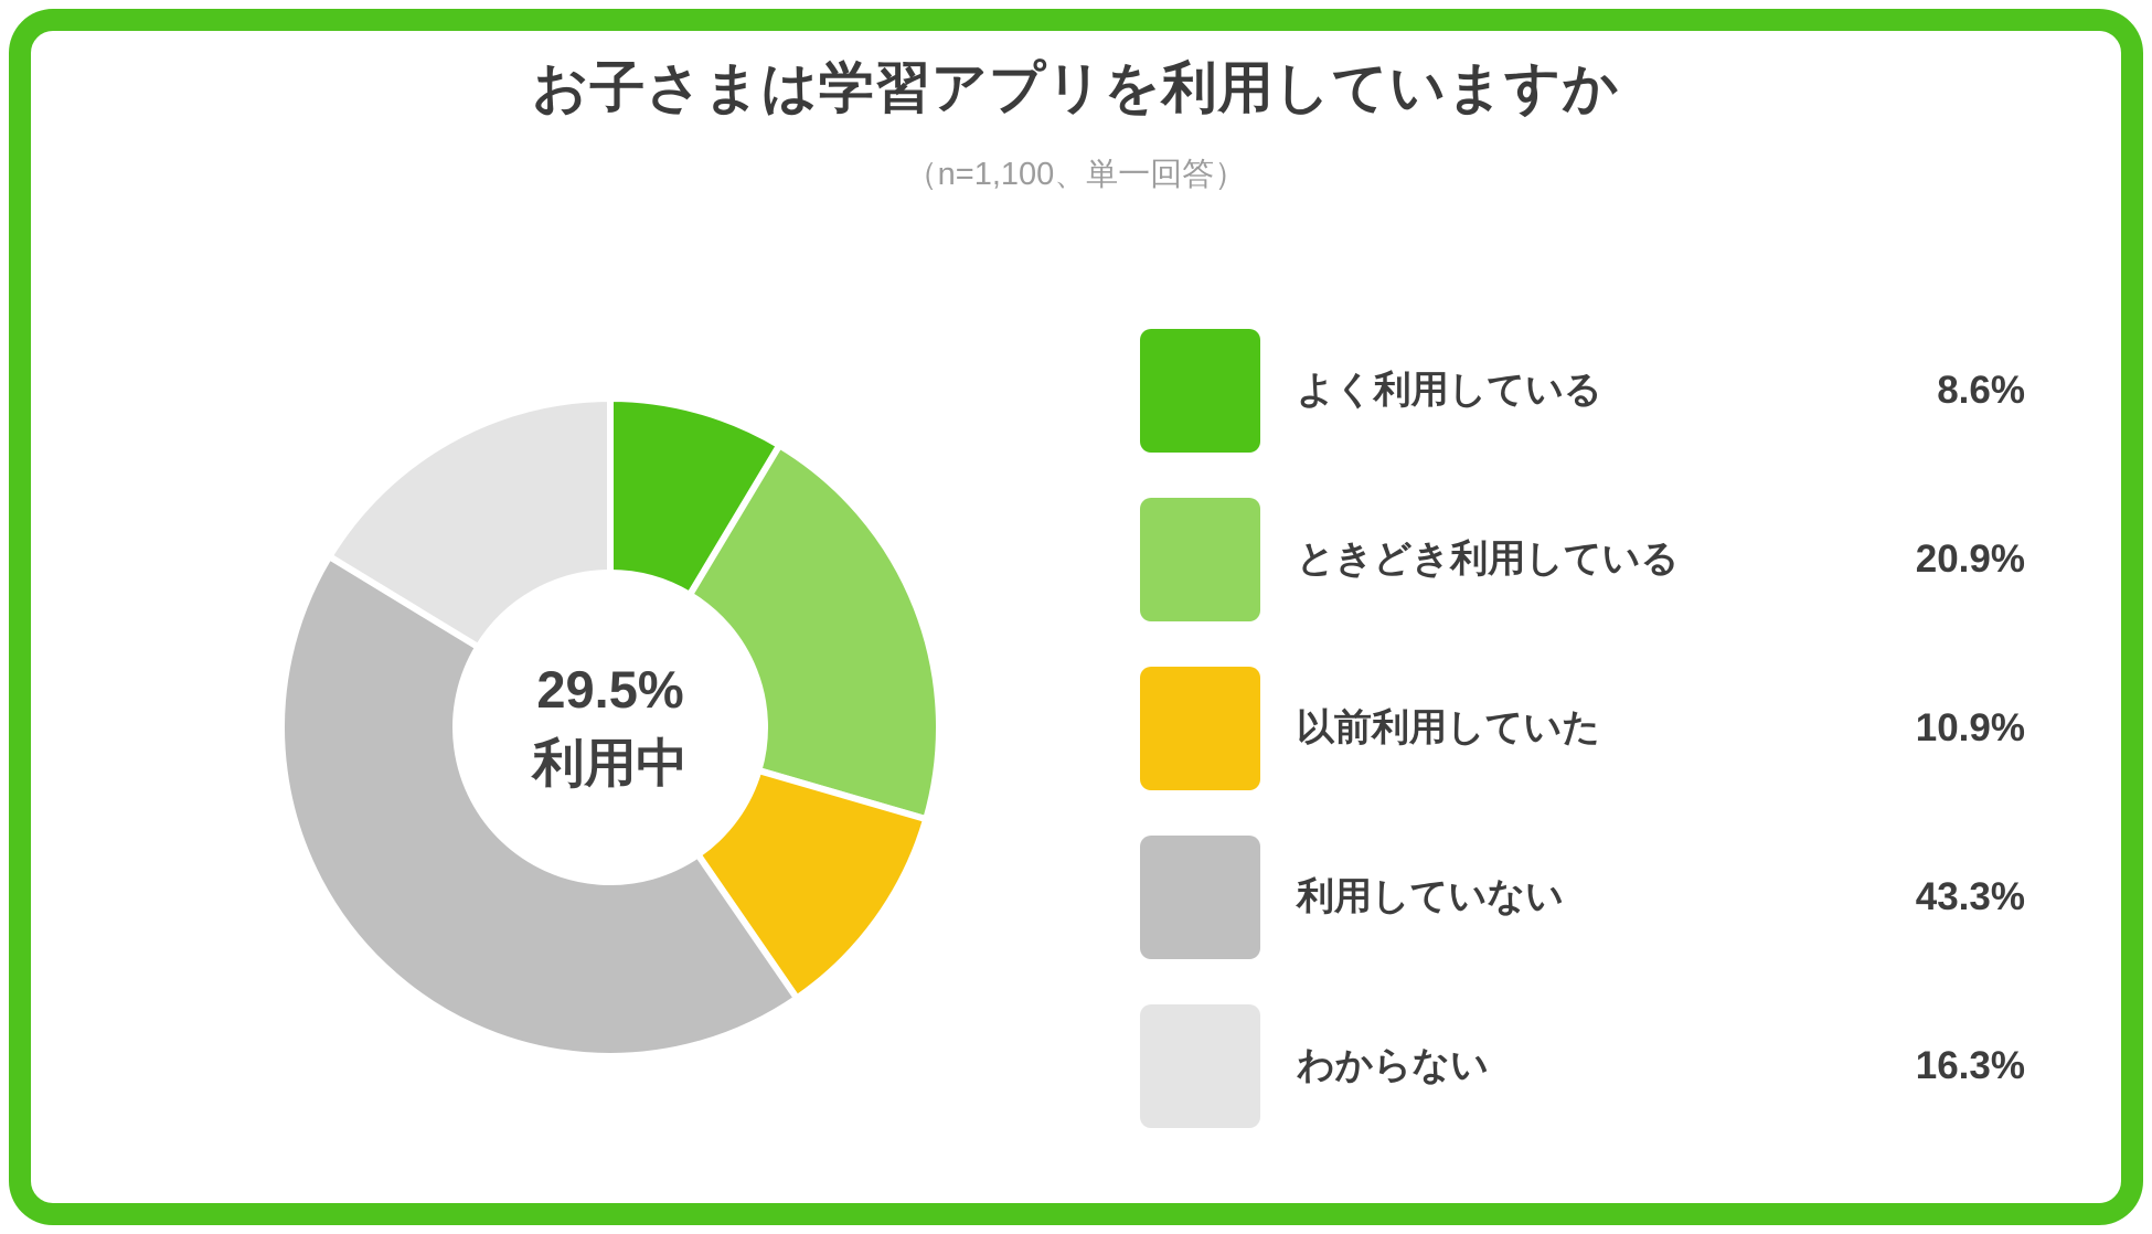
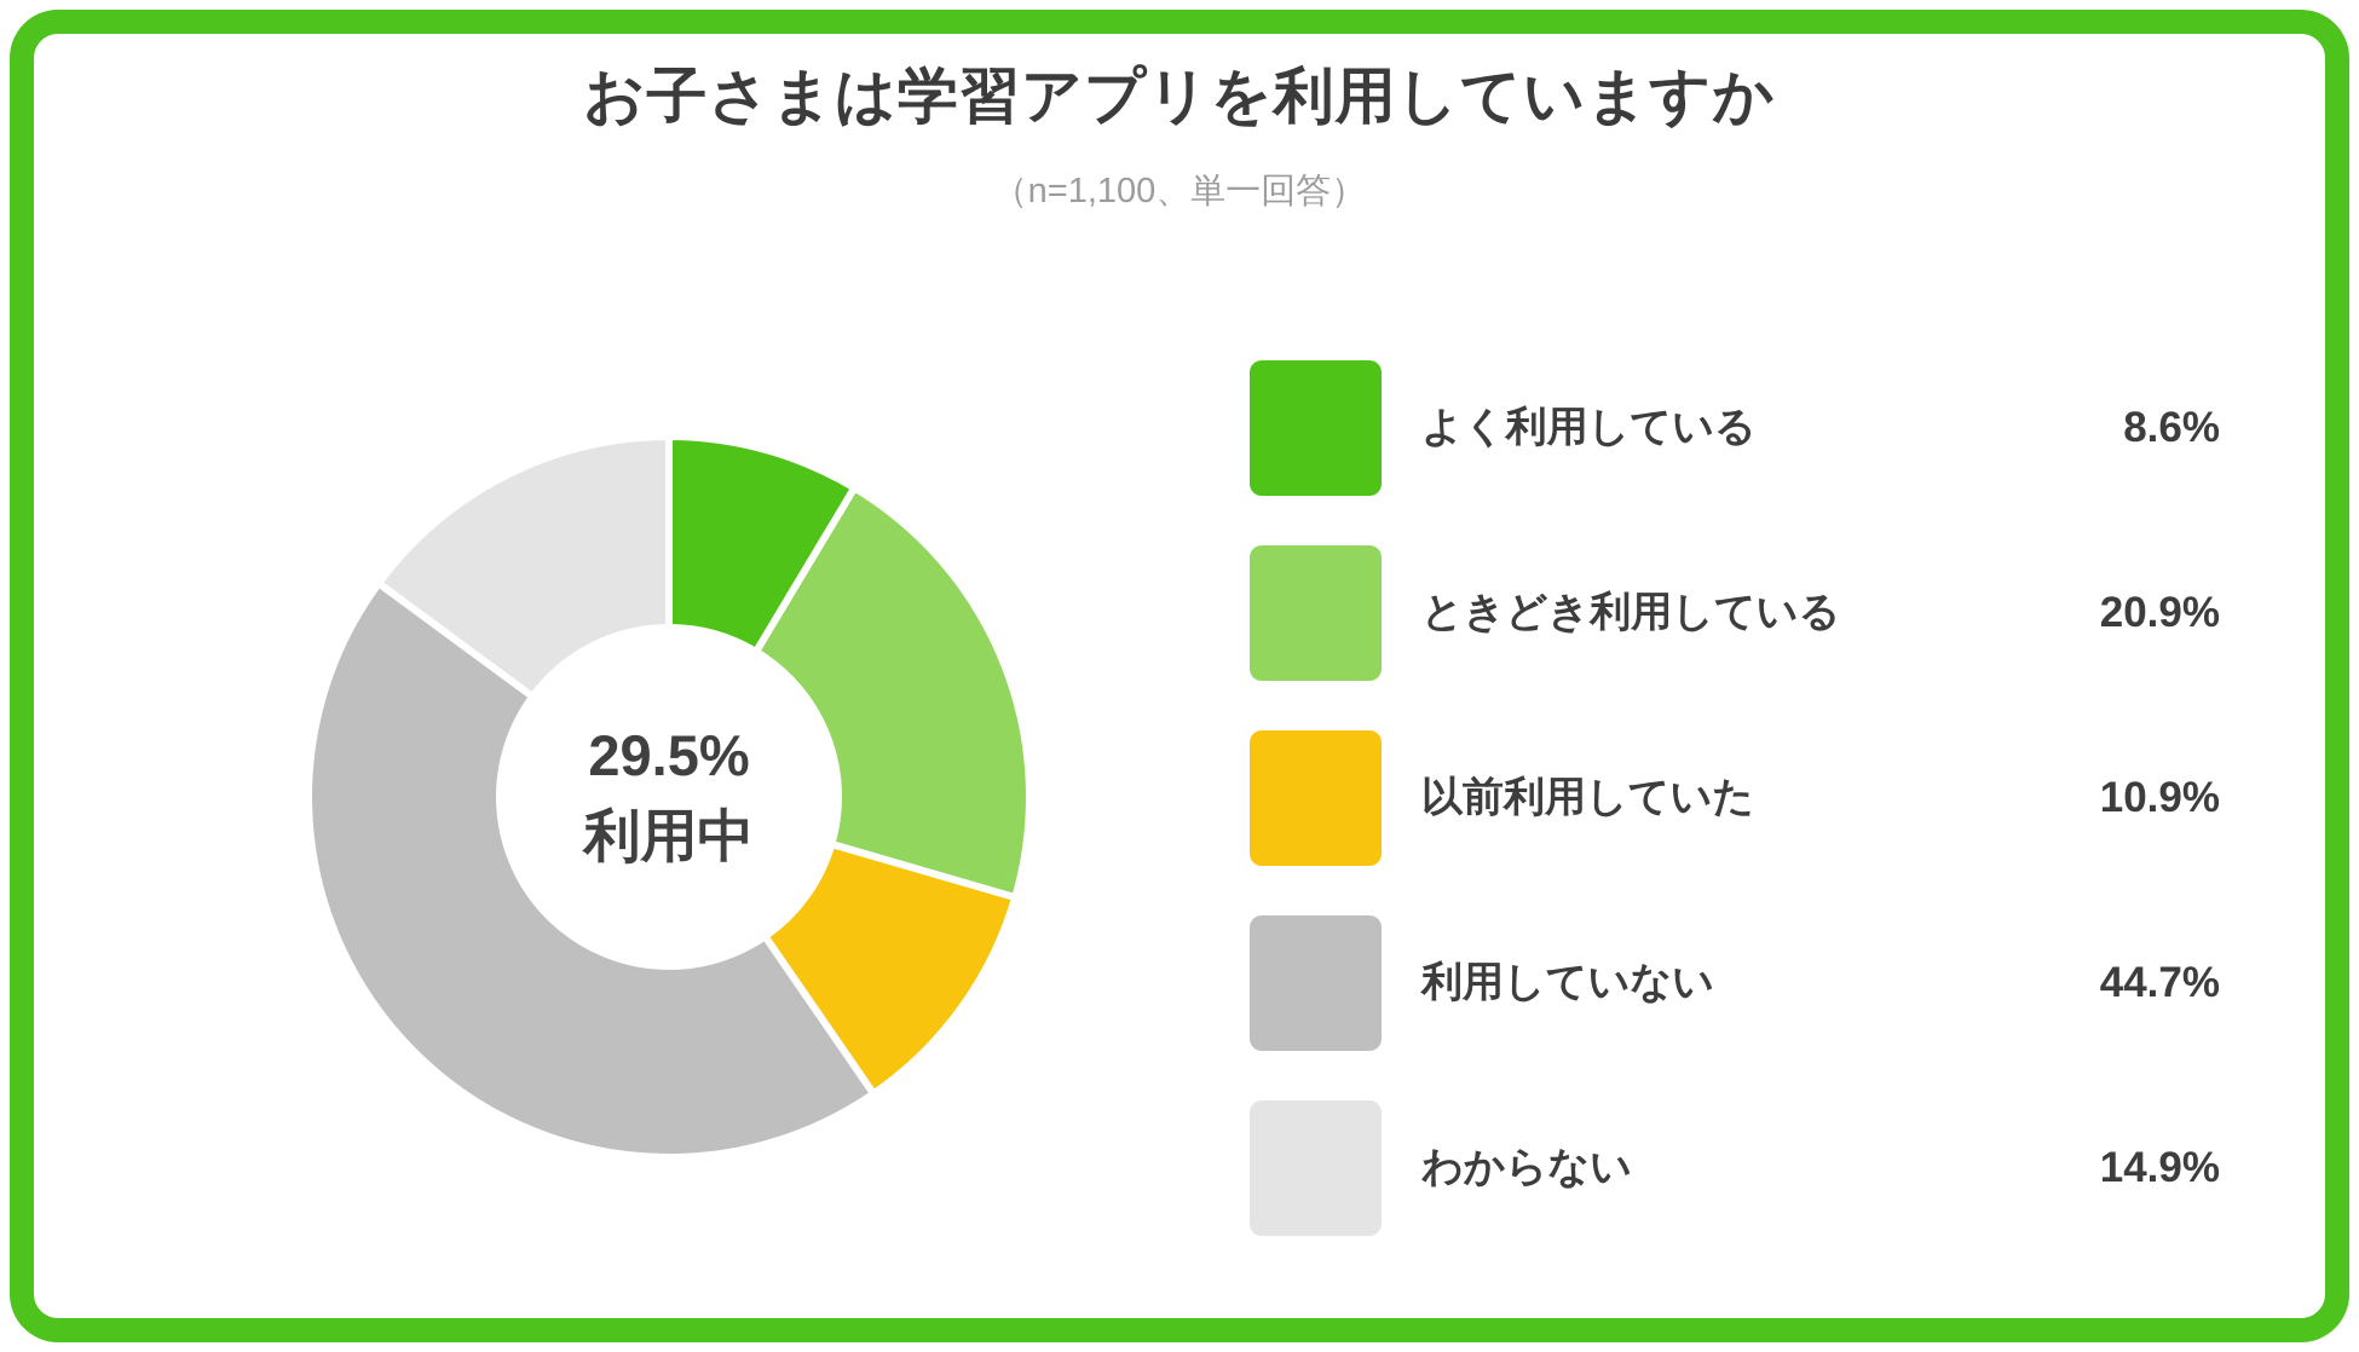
利用していない: 43.3% -> 44.7%
わからない: 16.3% -> 14.9%
